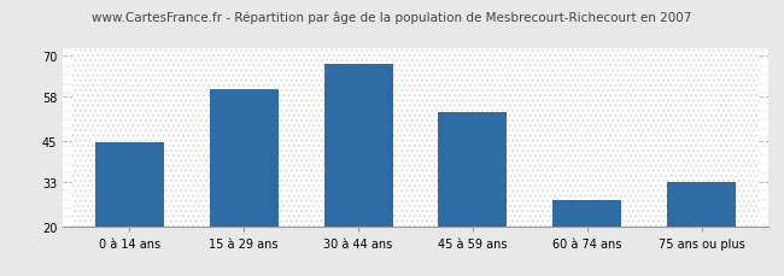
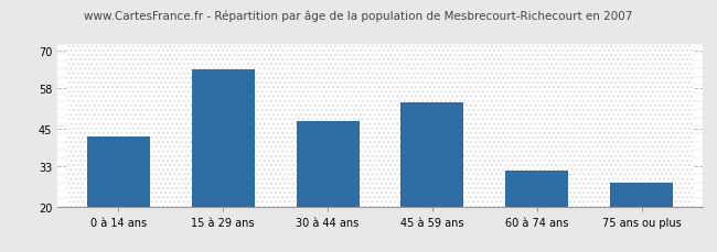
0 à 14 ans: 44.5 -> 42.5
15 à 29 ans: 60.0 -> 64.0
30 à 44 ans: 67.5 -> 47.5
60 à 74 ans: 27.5 -> 31.5
75 ans ou plus: 33.0 -> 27.5
